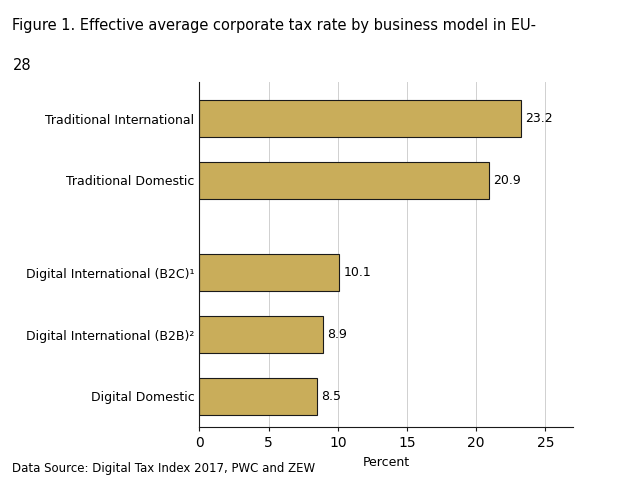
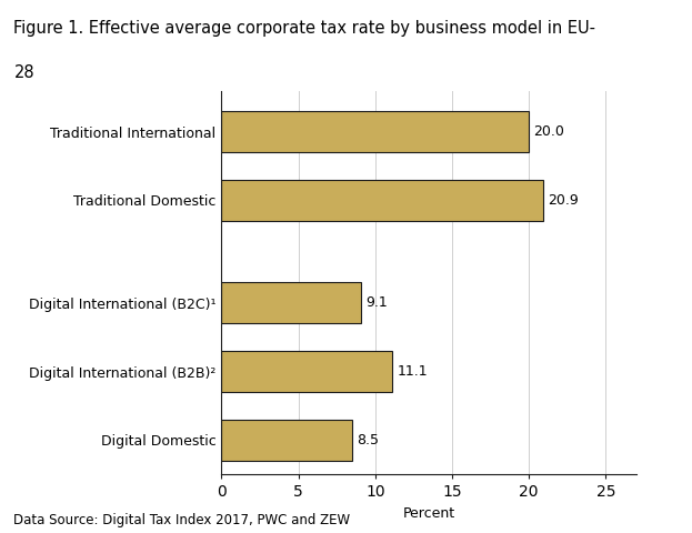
Traditional International: 23.2 -> 20.0
Digital International (B2C)¹: 10.1 -> 9.1
Digital International (B2B)²: 8.9 -> 11.1
